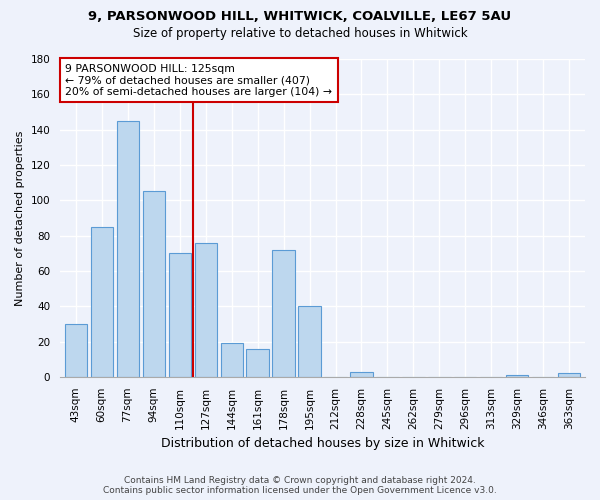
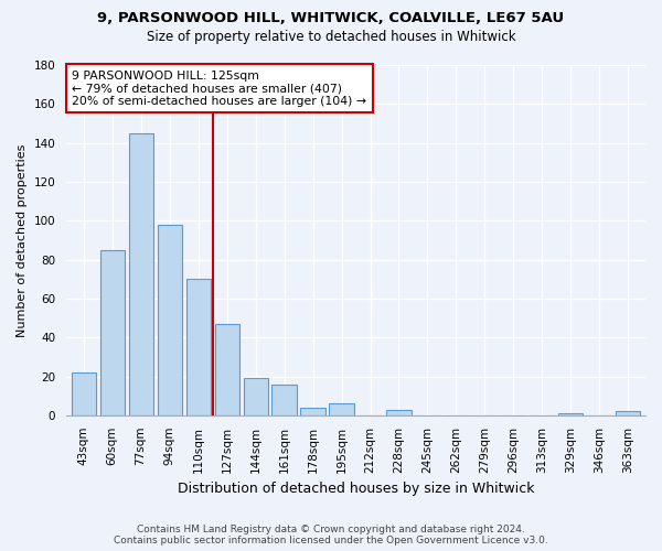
43sqm: 30 -> 22
94sqm: 105 -> 98
127sqm: 76 -> 47
178sqm: 72 -> 4
195sqm: 40 -> 6
